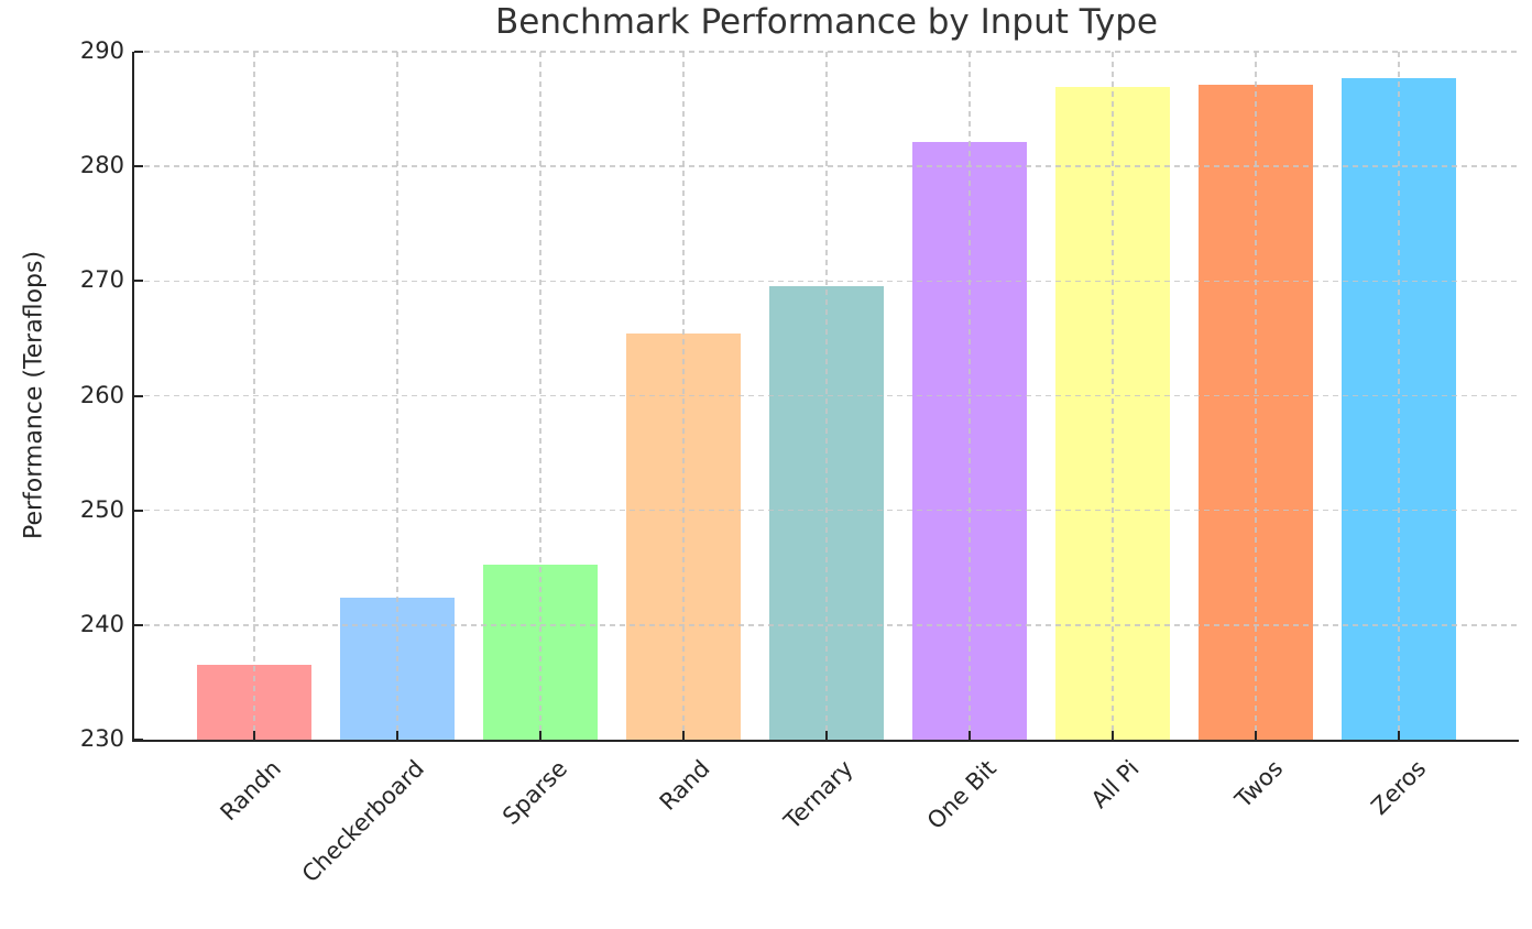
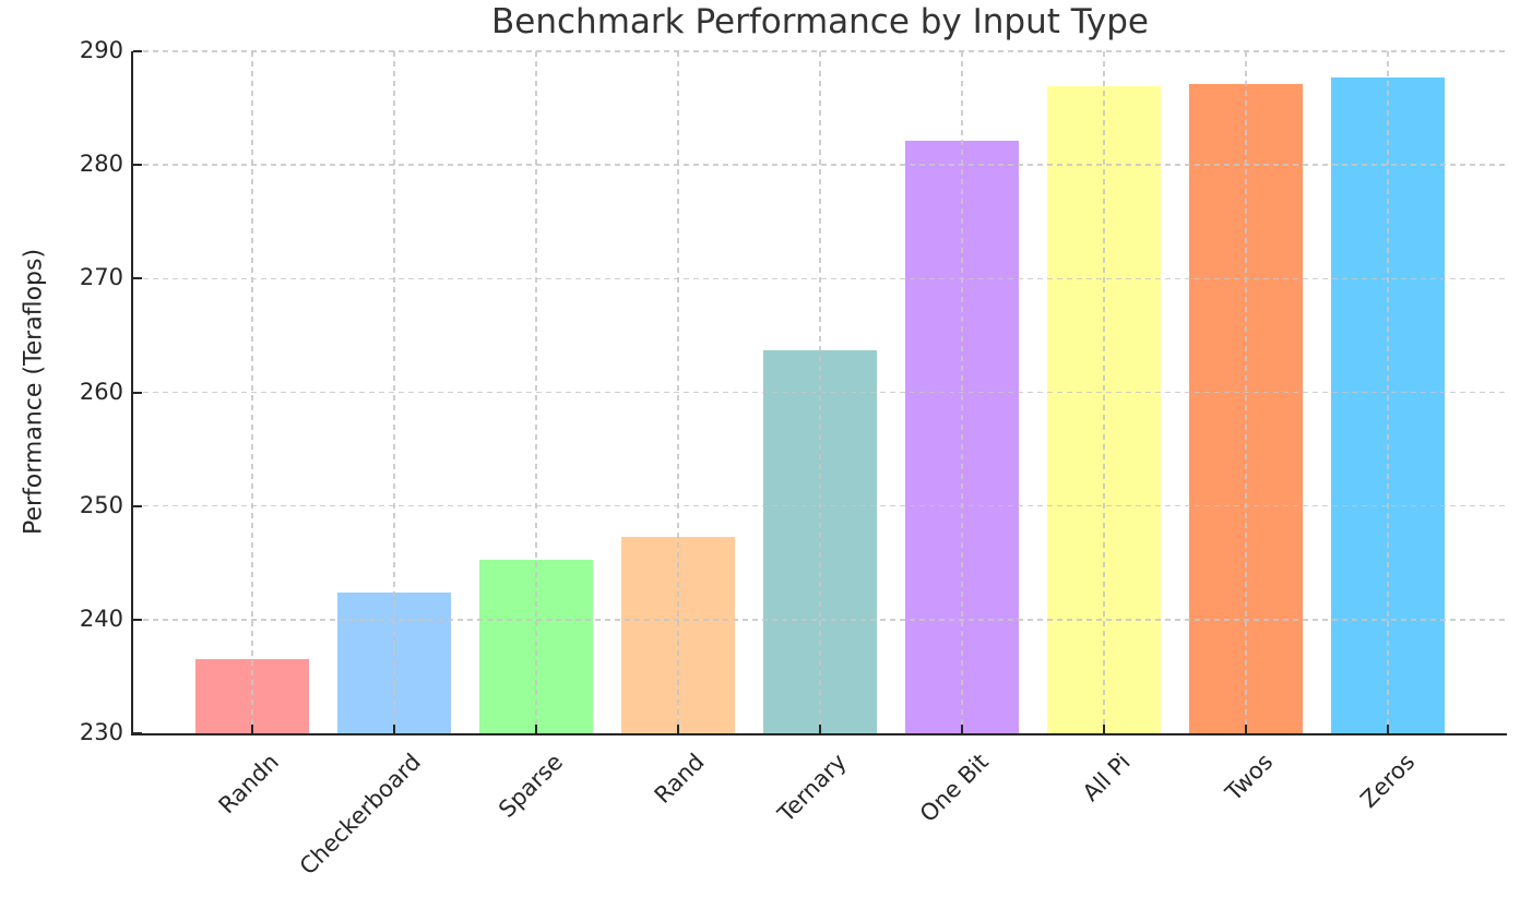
Rand: 265.4 -> 247.3
Ternary: 269.6 -> 263.7
